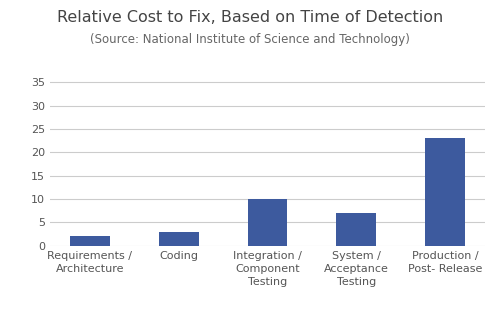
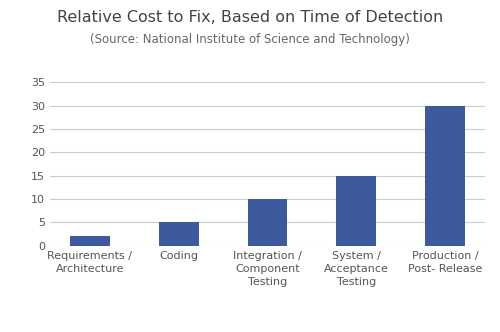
Coding: 3 -> 5
System / Acceptance Testing: 7 -> 15
Production / Post- Release: 23 -> 30
